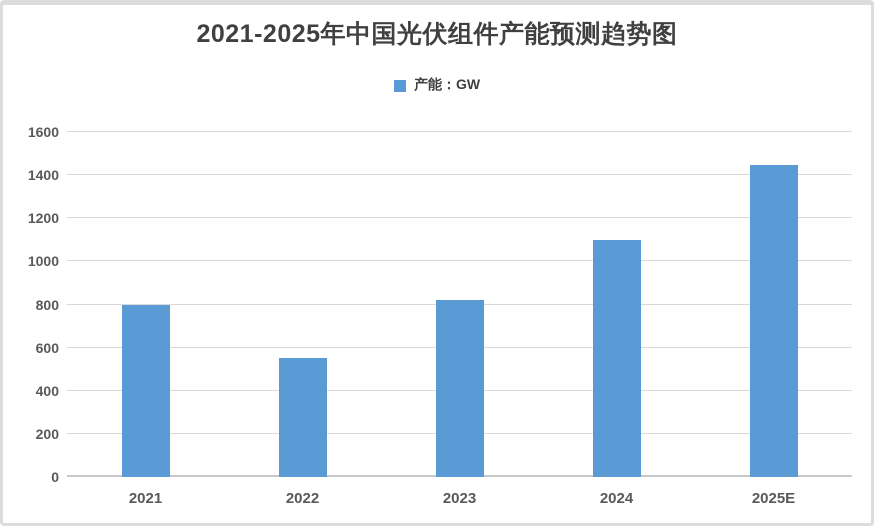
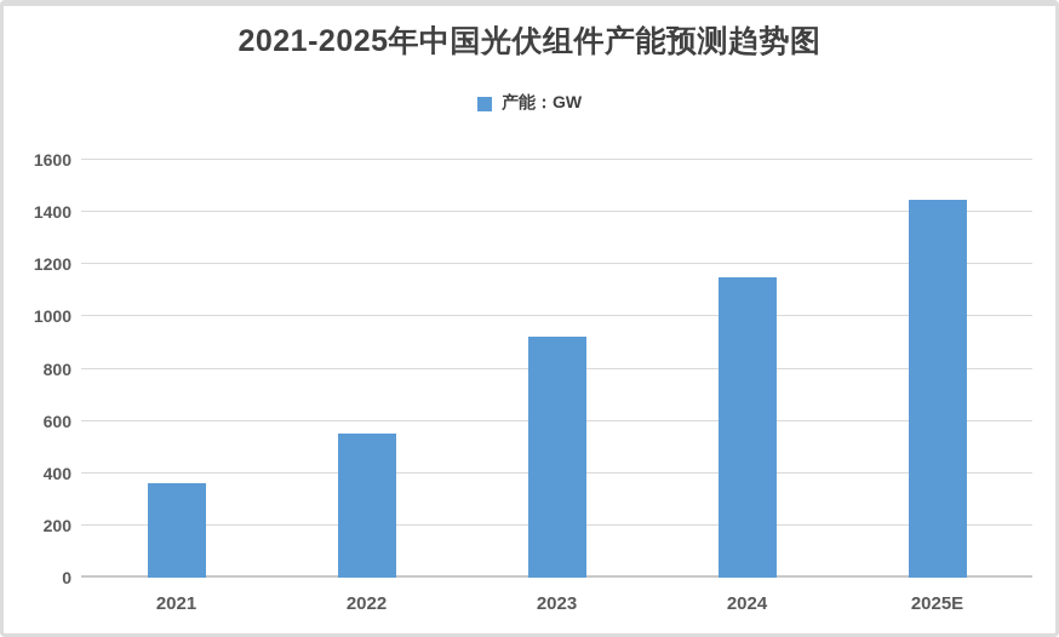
2021: 800 -> 360
2023: 820 -> 920
2024: 1100 -> 1150
